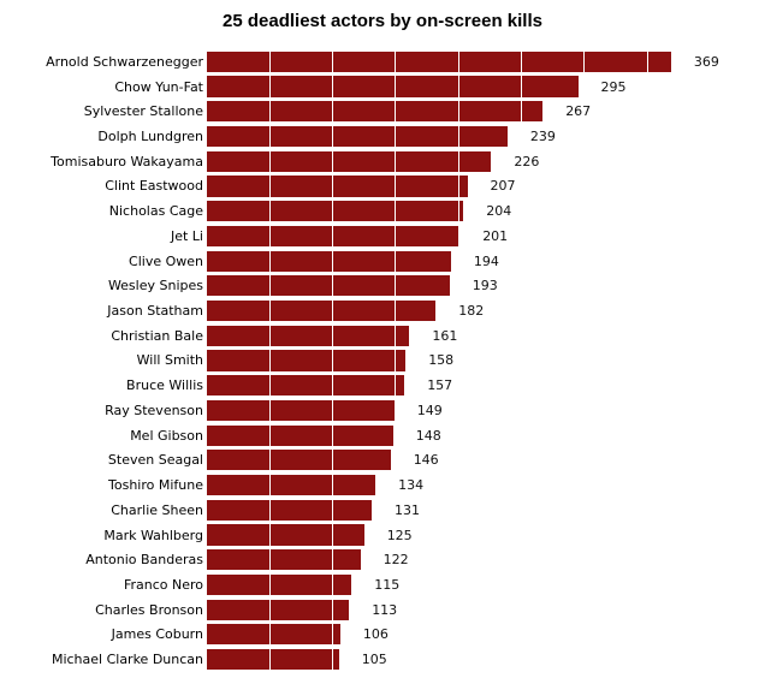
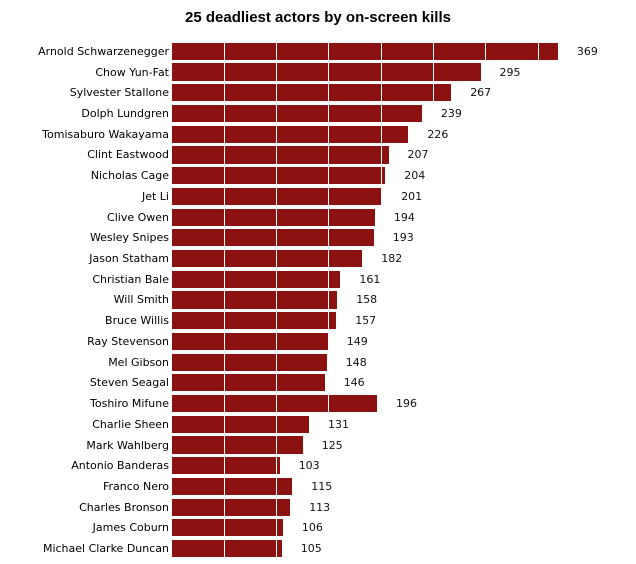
Toshiro Mifune: 134 -> 196
Antonio Banderas: 122 -> 103
